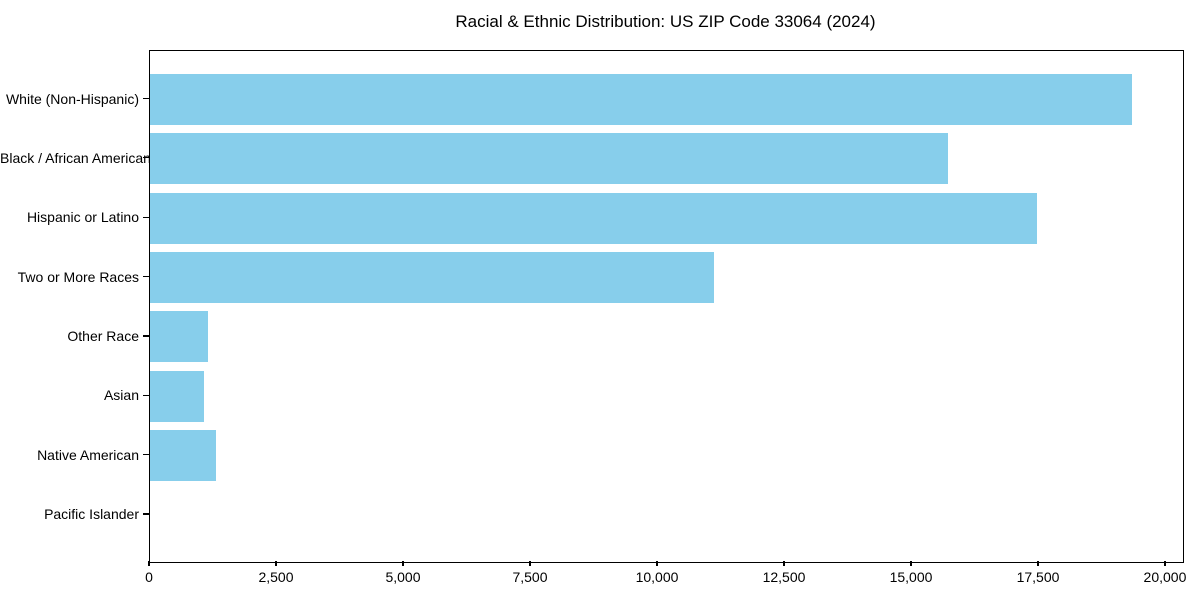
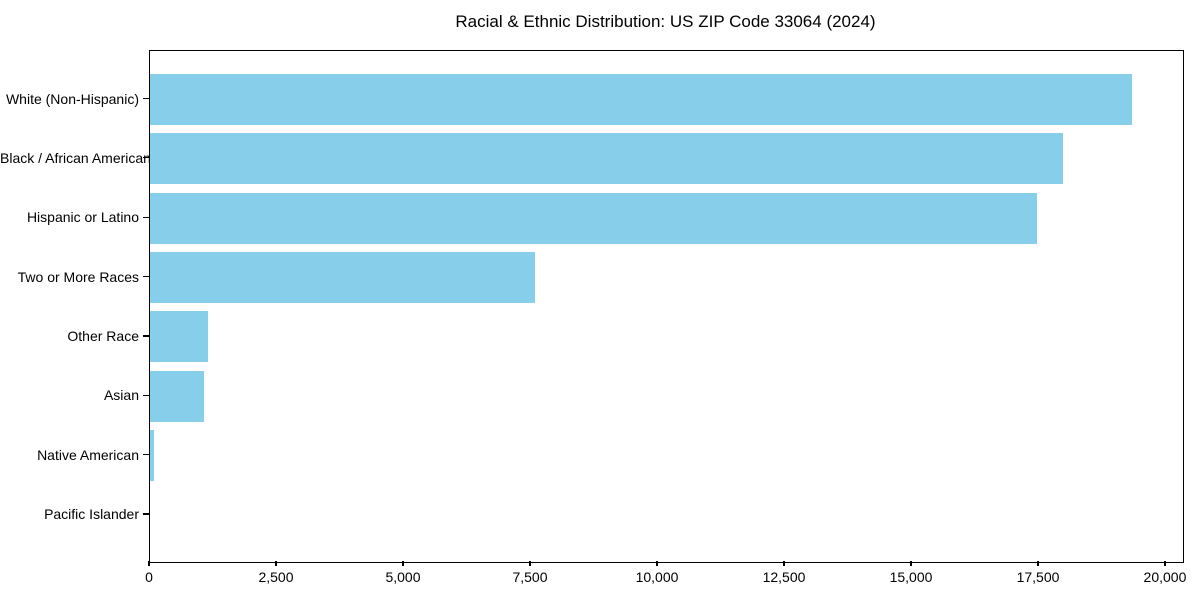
Black / African American: 15700 -> 18000
Two or More Races: 11100 -> 7600
Native American: 1300 -> 100
